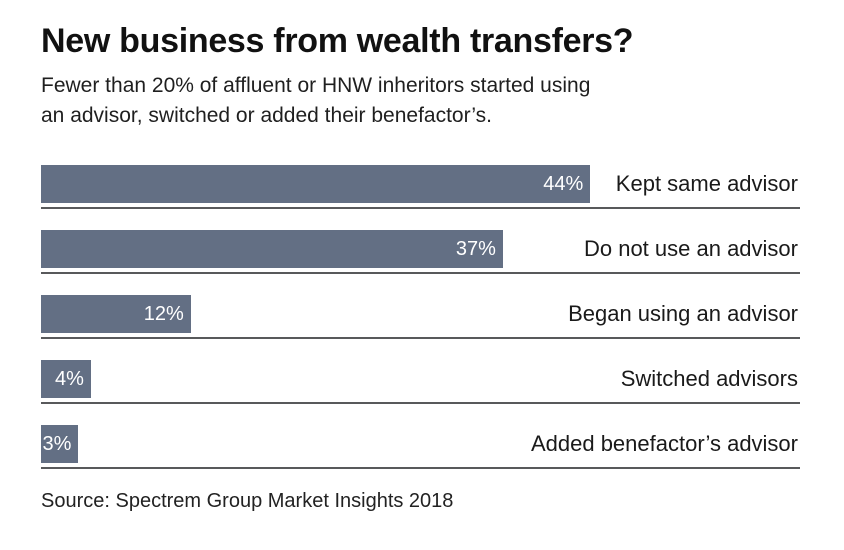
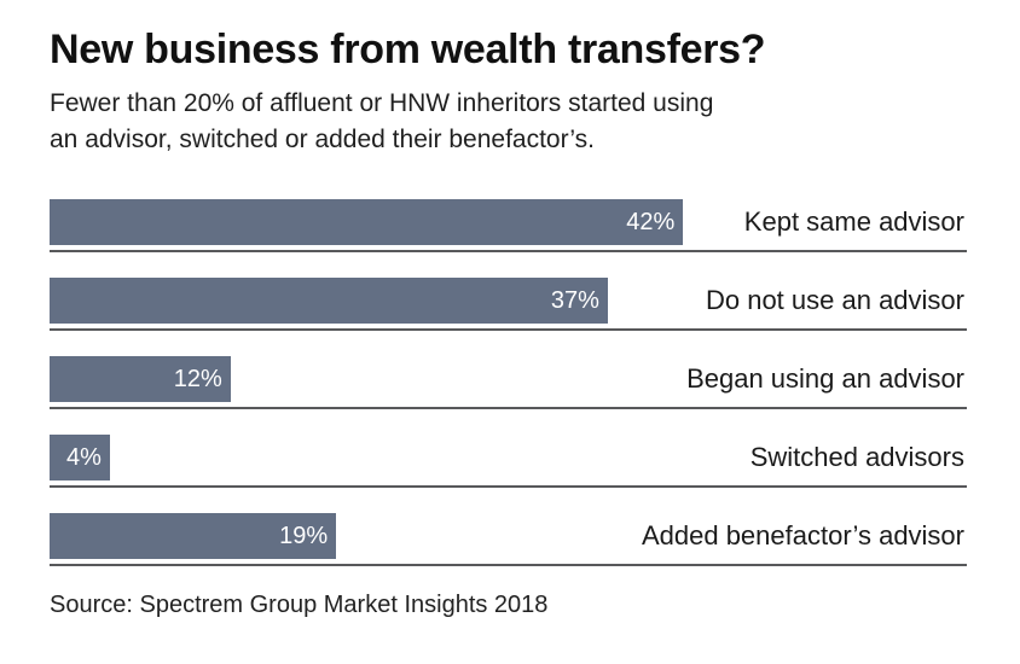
Kept same advisor: 44% -> 42%
Added benefactor’s advisor: 3% -> 19%
